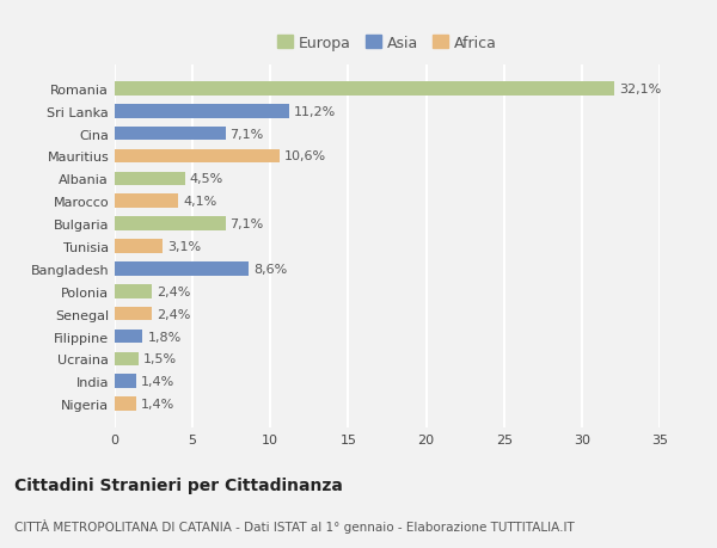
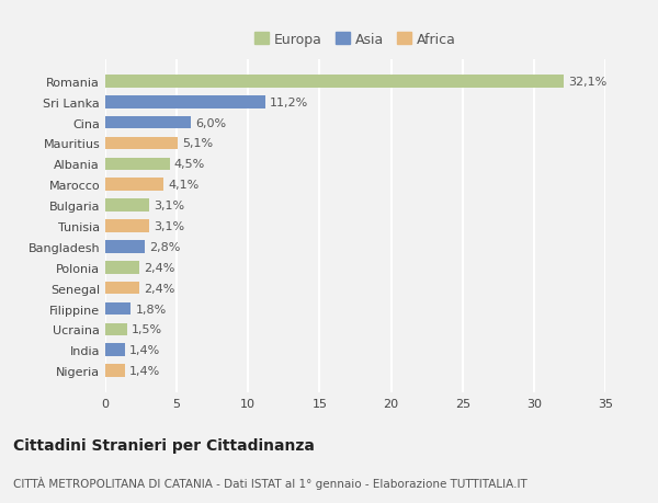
Cina: 7,1% -> 6,0%
Mauritius: 10,6% -> 5,1%
Bulgaria: 7,1% -> 3,1%
Bangladesh: 8,6% -> 2,8%
